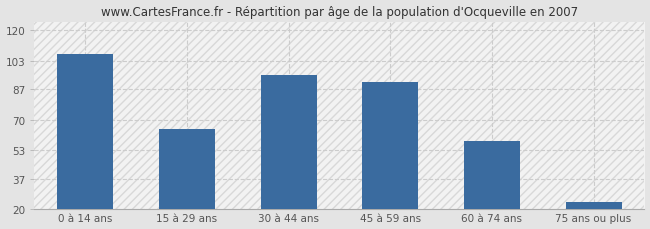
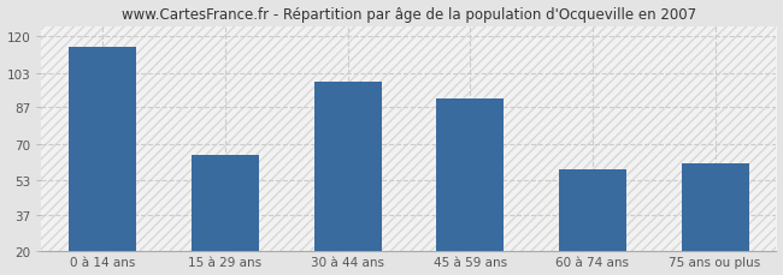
0 à 14 ans: 107 -> 115
30 à 44 ans: 95 -> 99
75 ans ou plus: 24 -> 61
